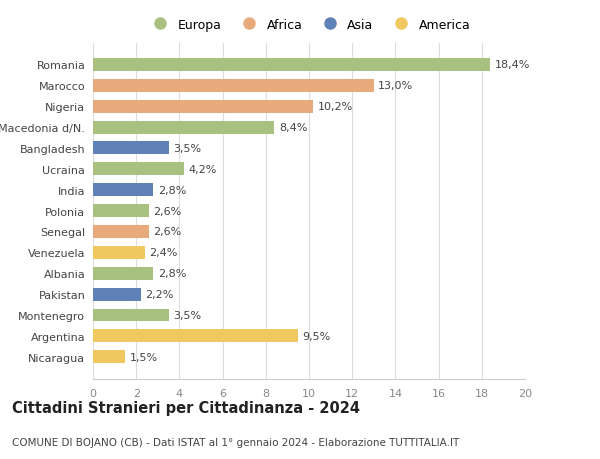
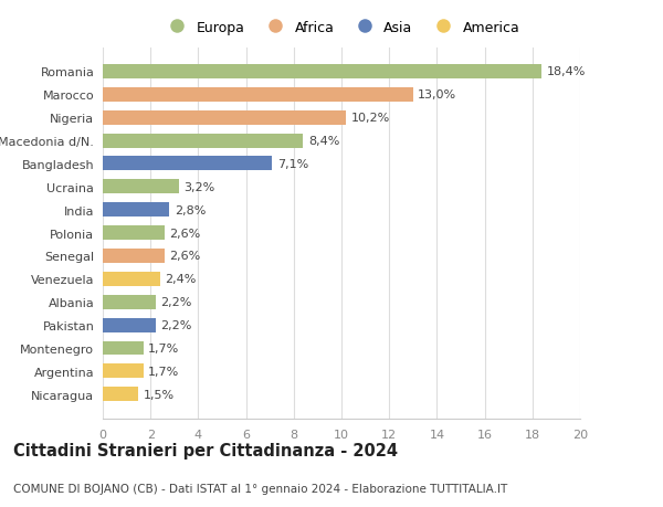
Bangladesh: 3,5% -> 7,1%
Ucraina: 4,2% -> 3,2%
Albania: 2,8% -> 2,2%
Montenegro: 3,5% -> 1,7%
Argentina: 9,5% -> 1,7%
